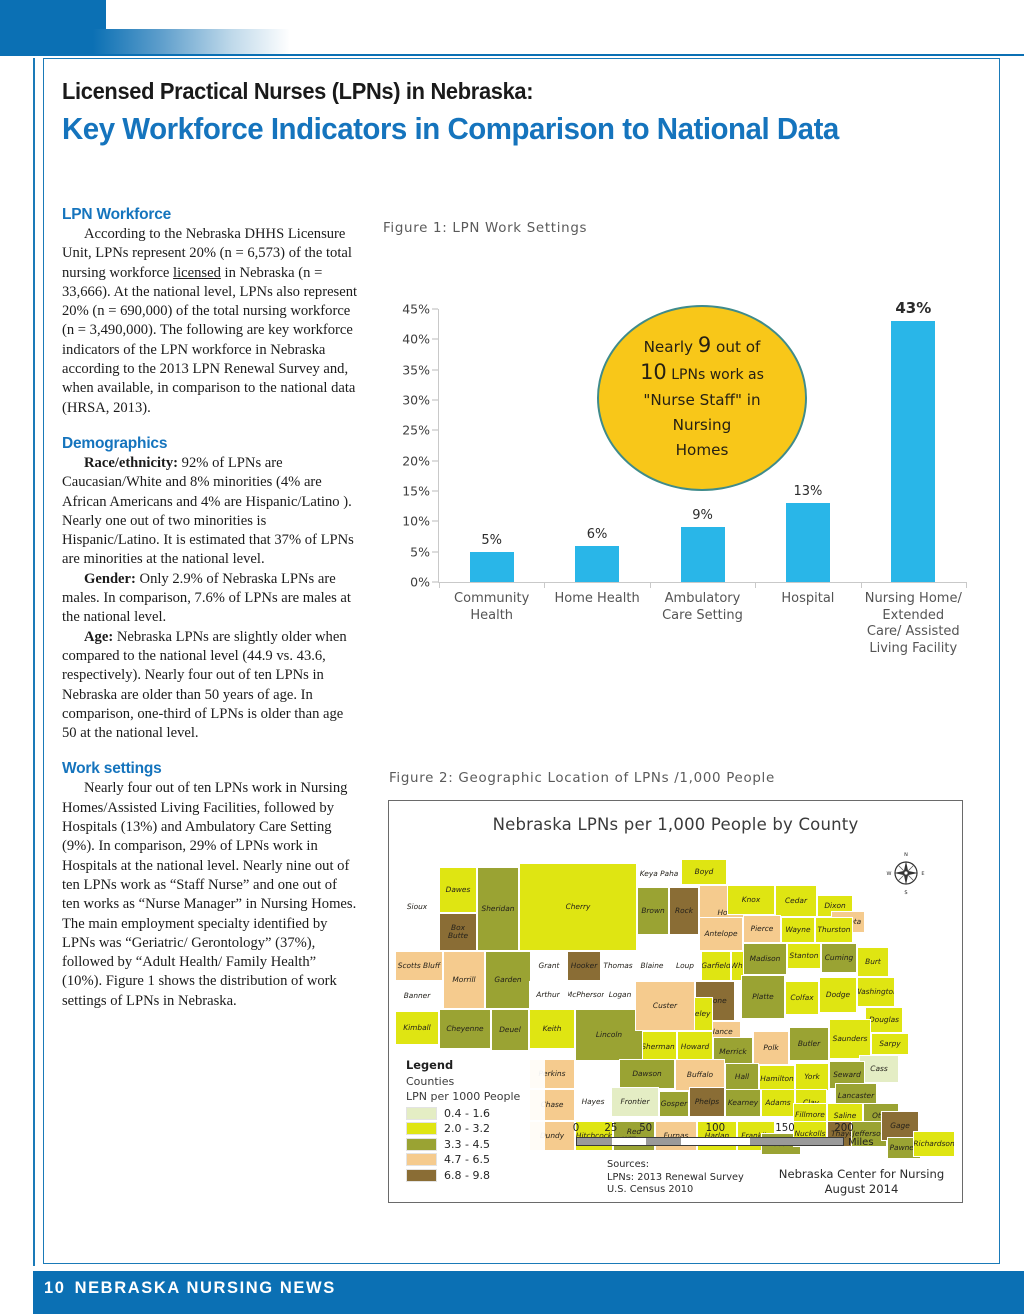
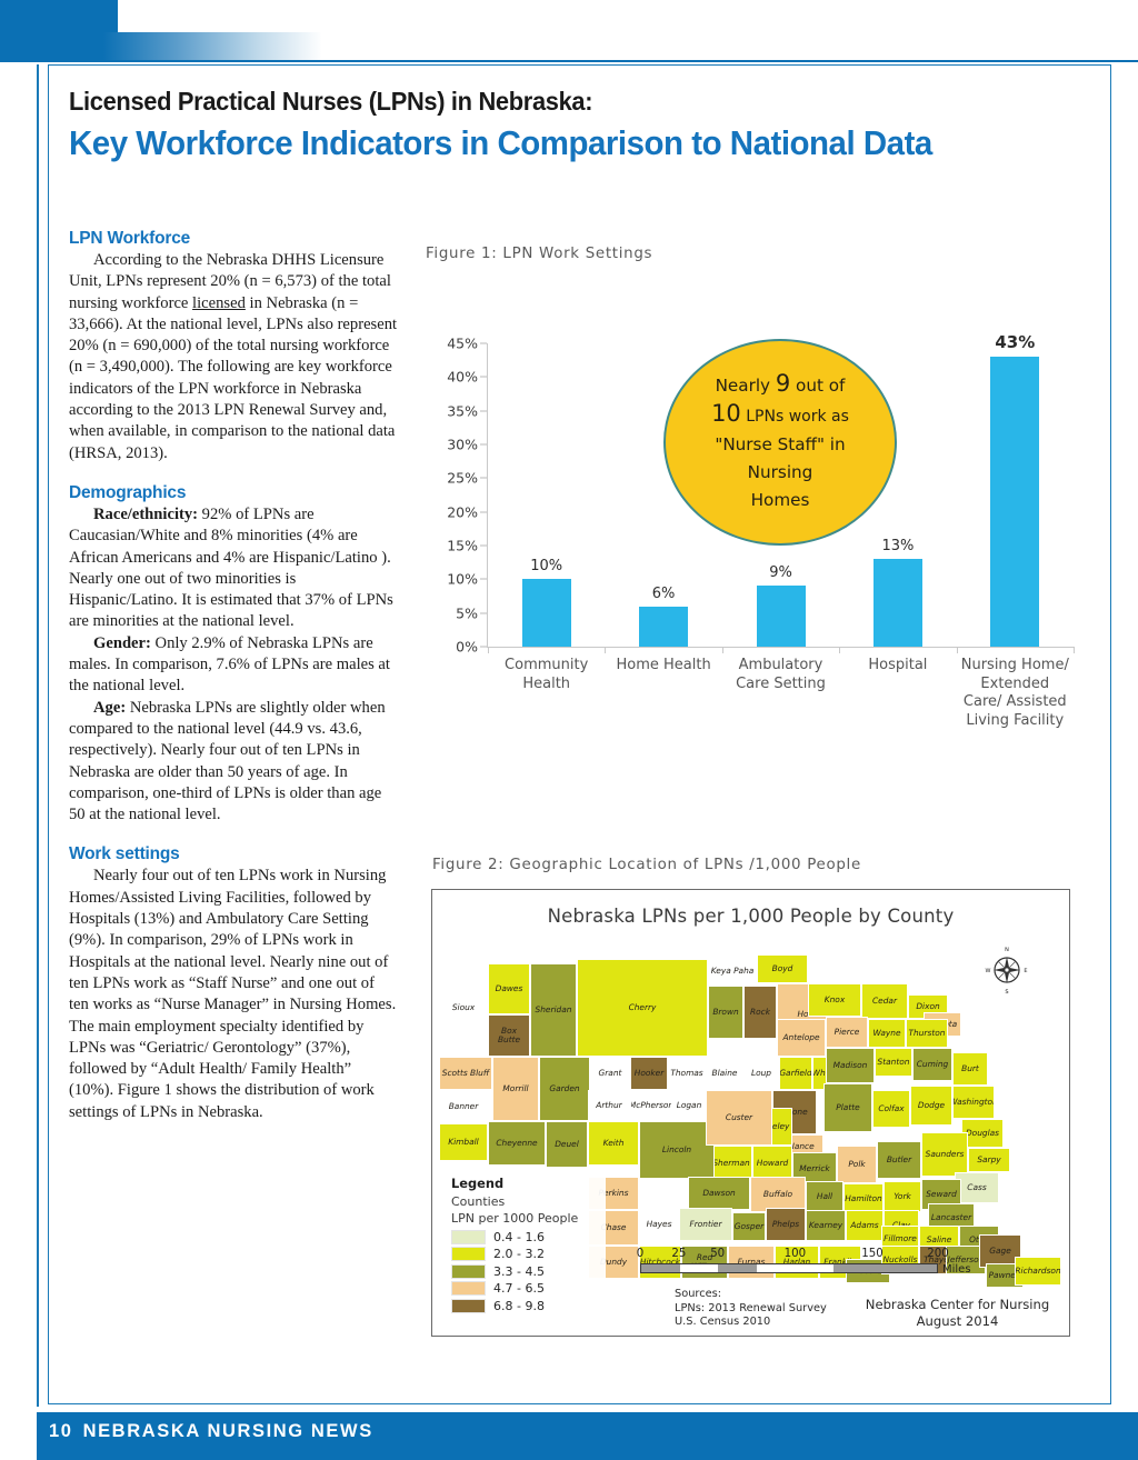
Community Health: 5% -> 10%
